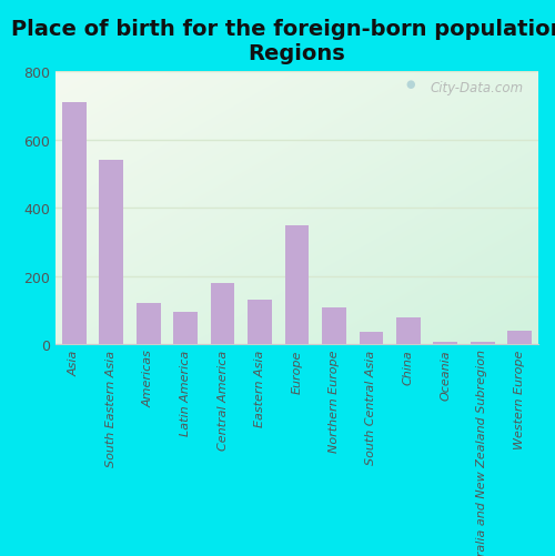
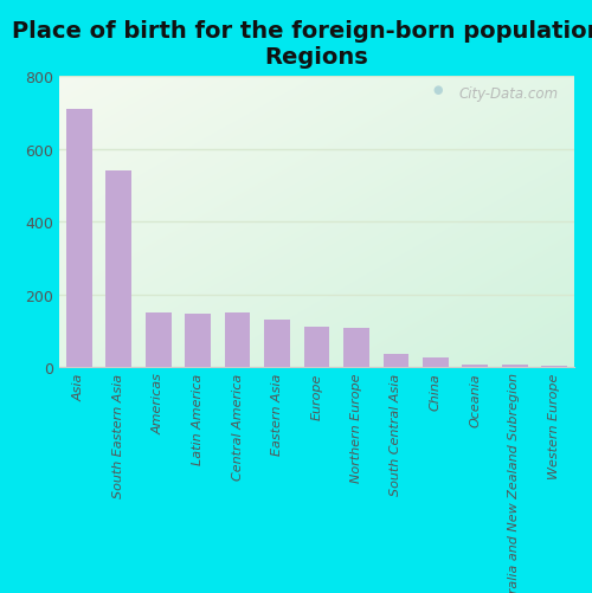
Americas: 120 -> 150
Latin America: 95 -> 148
Central America: 180 -> 150
Europe: 350 -> 112
China: 80 -> 28
Western Europe: 40 -> 5
